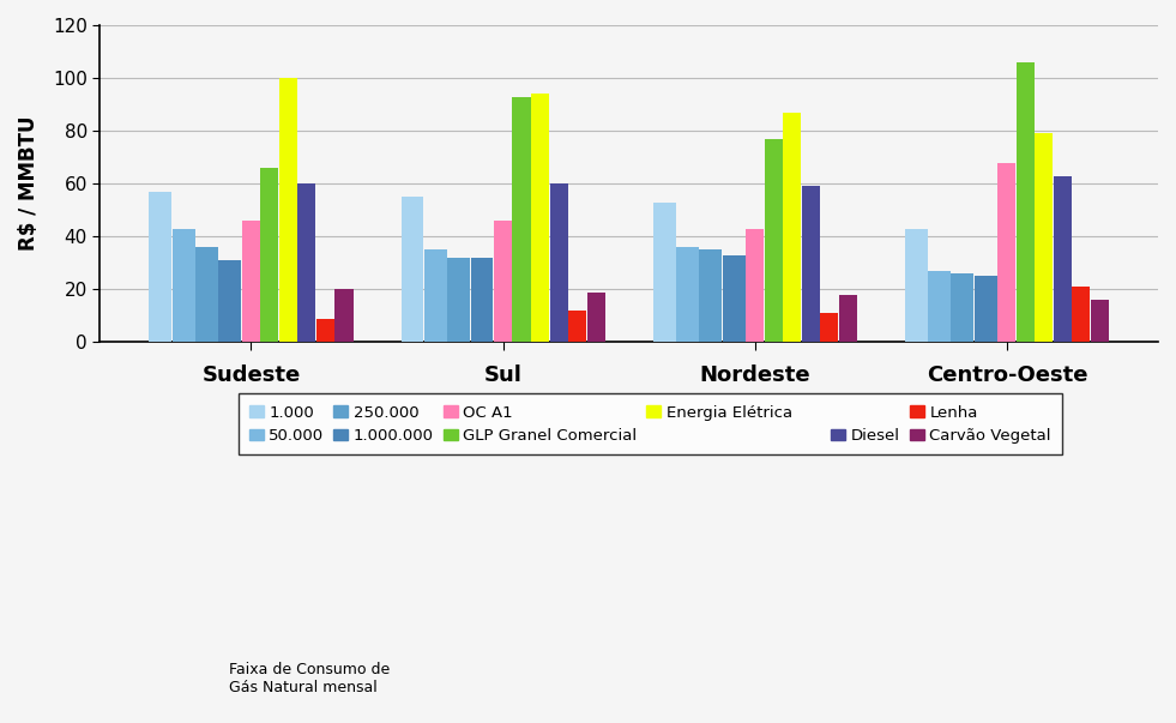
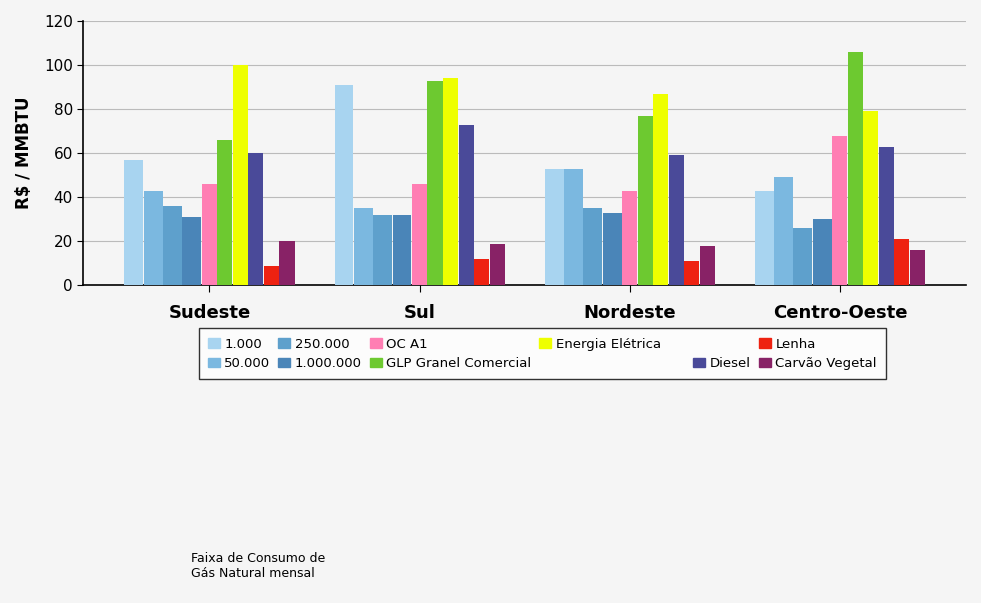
1.000/Sul: 55 -> 91
Diesel/Sul: 60 -> 73
50.000/Nordeste: 36 -> 53
50.000/Centro-Oeste: 27 -> 49
1.000.000/Centro-Oeste: 25 -> 30
